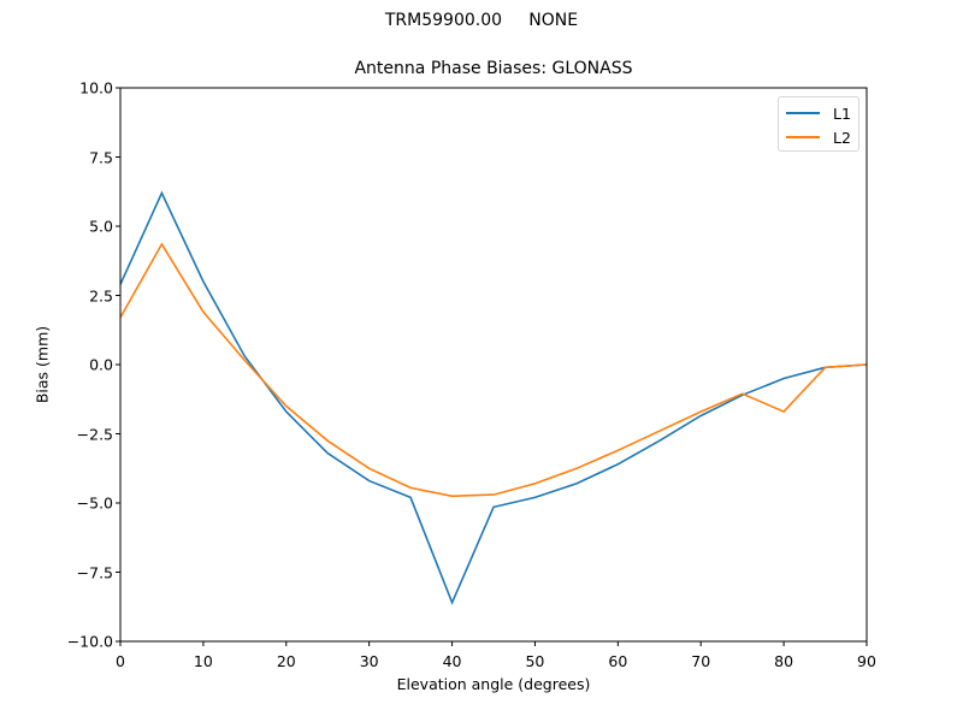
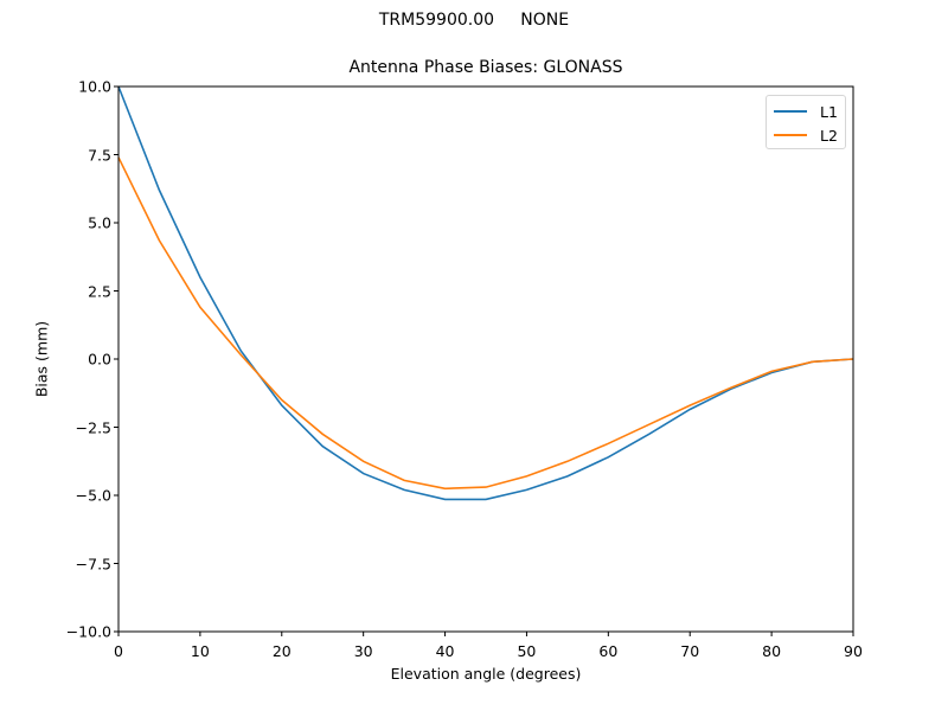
L1/0: 2.9 -> 10.0
L2/0: 1.7 -> 7.4
L1/40: -8.6 -> -5.2
L2/80: -1.7 -> -0.5
